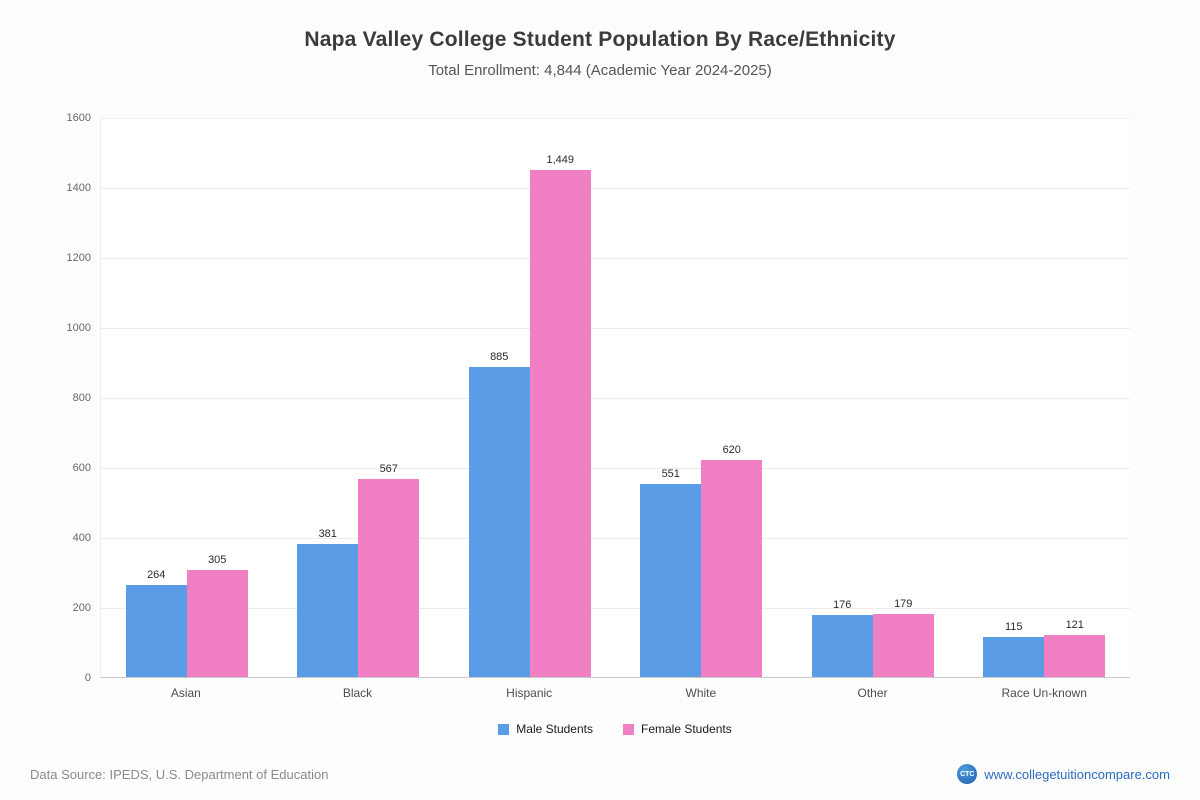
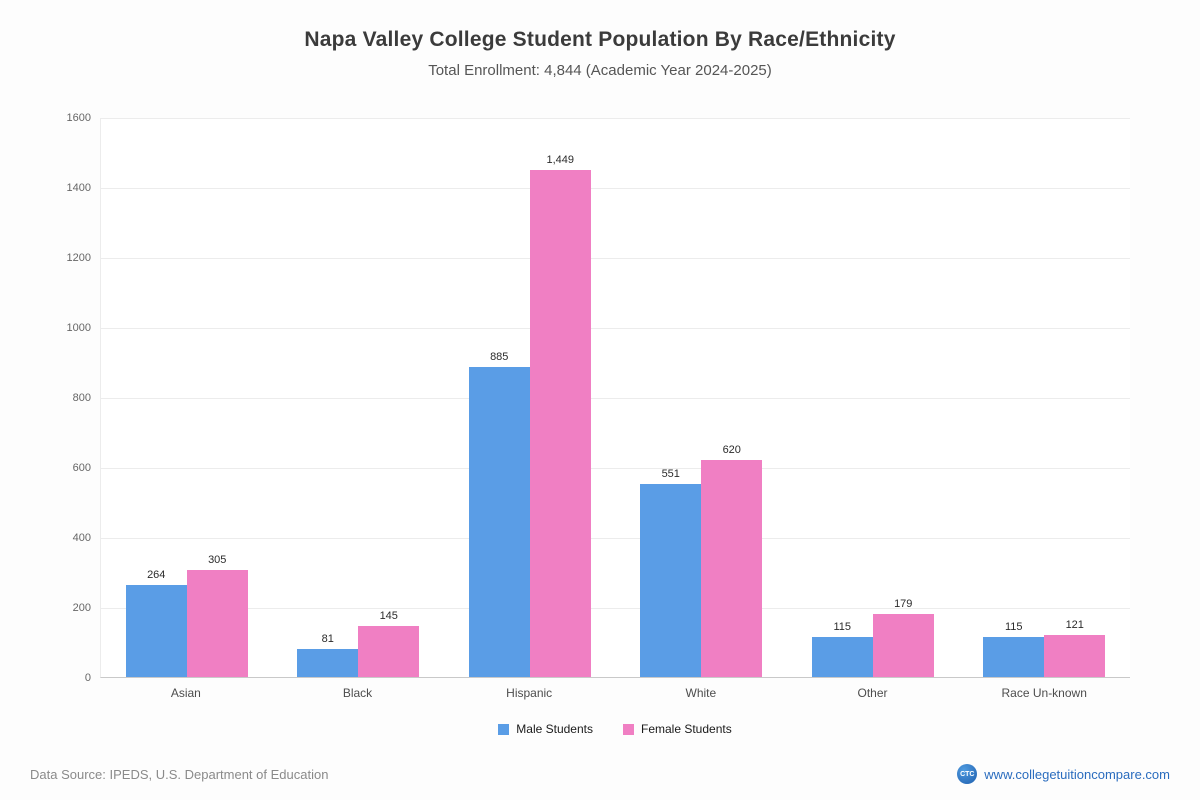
Male Students/Black: 381 -> 81
Female Students/Black: 567 -> 145
Male Students/Other: 176 -> 115
